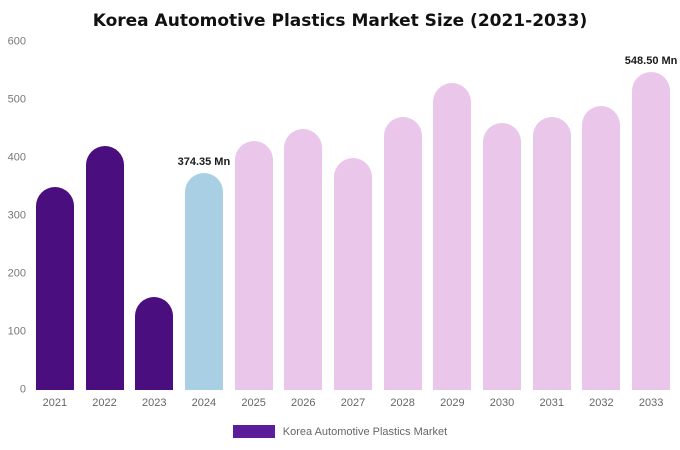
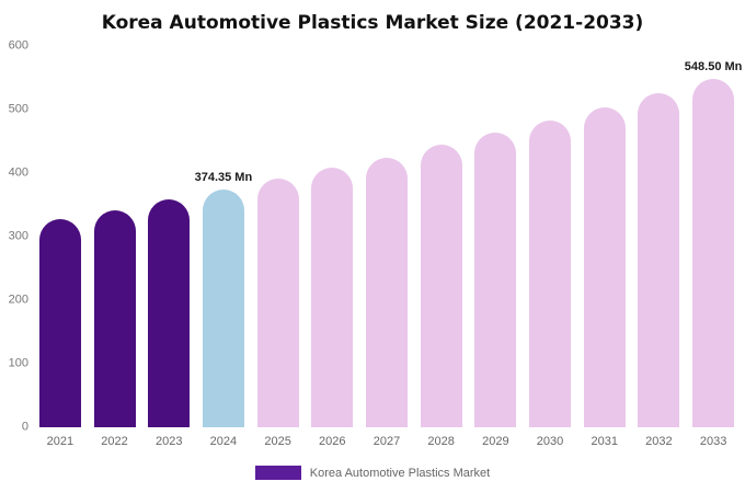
2021: 350 -> 330
2022: 420 -> 340
2023: 160 -> 360
2025: 430 -> 390
2026: 450 -> 410
2027: 400 -> 420
2028: 470 -> 440
2029: 530 -> 460
2030: 460 -> 480
2031: 470 -> 500
2032: 490 -> 530
